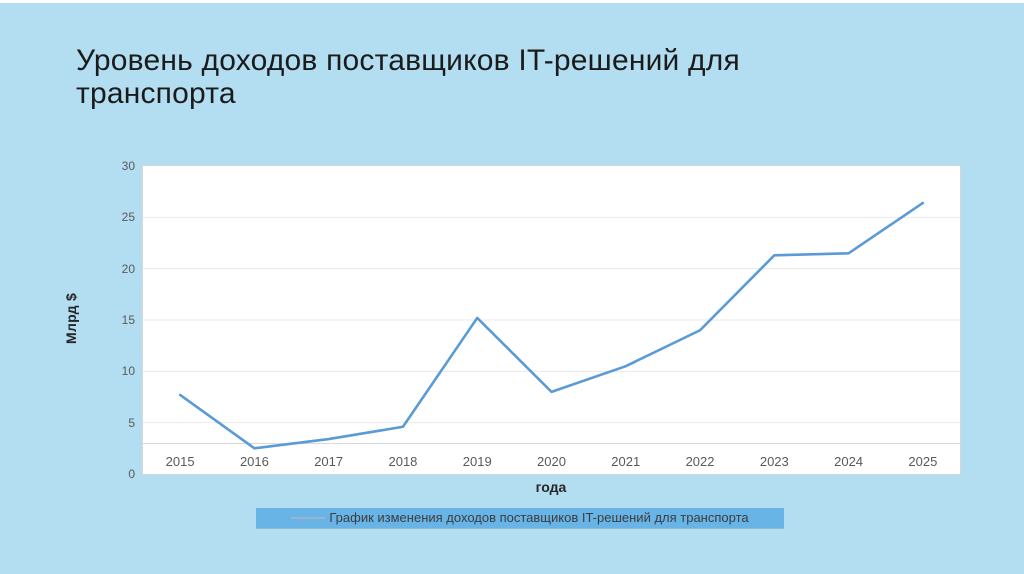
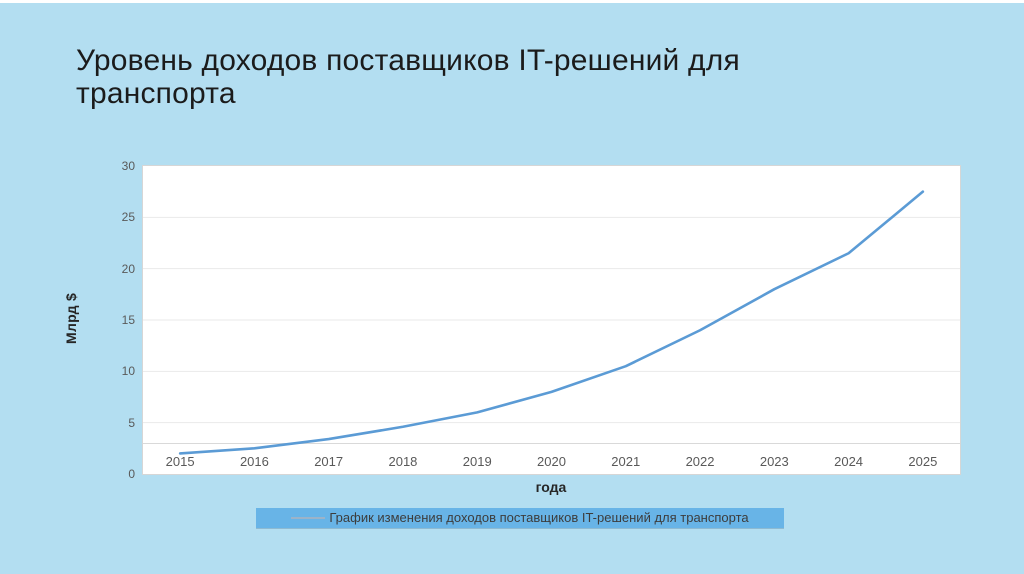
2015: 7.7 -> 2.0
2019: 15.2 -> 6.0
2023: 21.3 -> 18.0
2025: 26.4 -> 27.5
